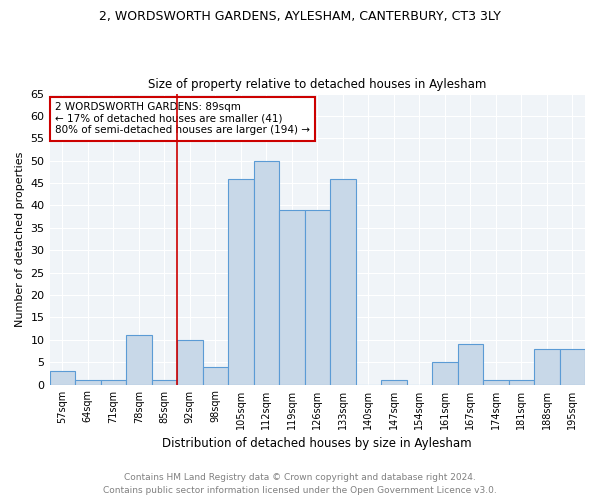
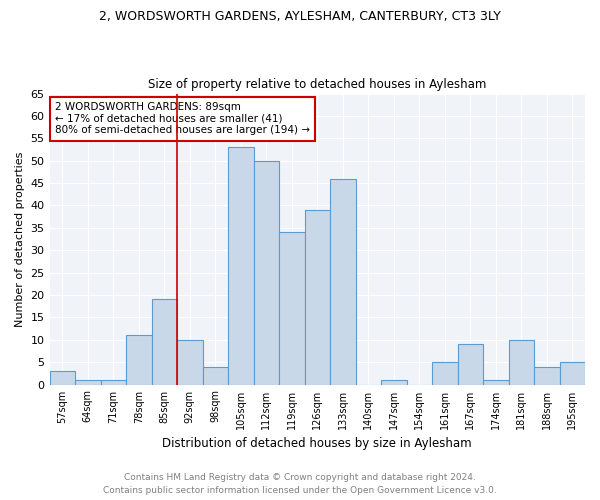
85sqm: 1 -> 19
105sqm: 46 -> 53
119sqm: 39 -> 34
181sqm: 1 -> 10
188sqm: 8 -> 4
195sqm: 8 -> 5
